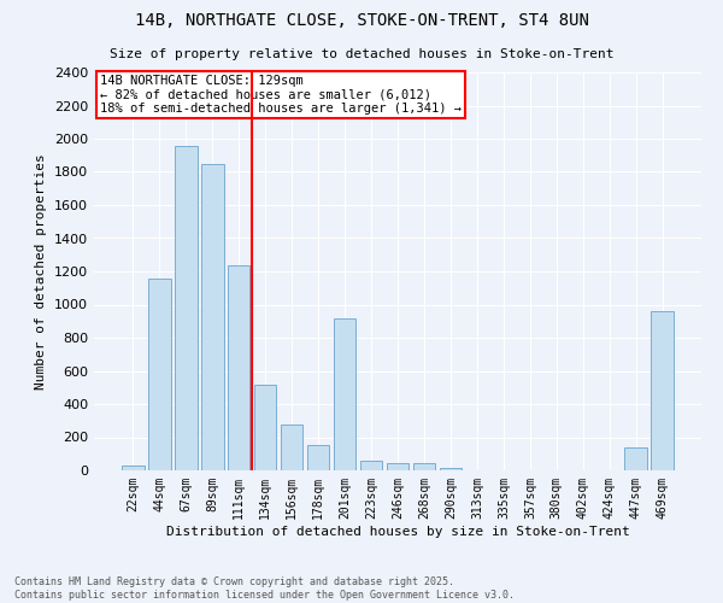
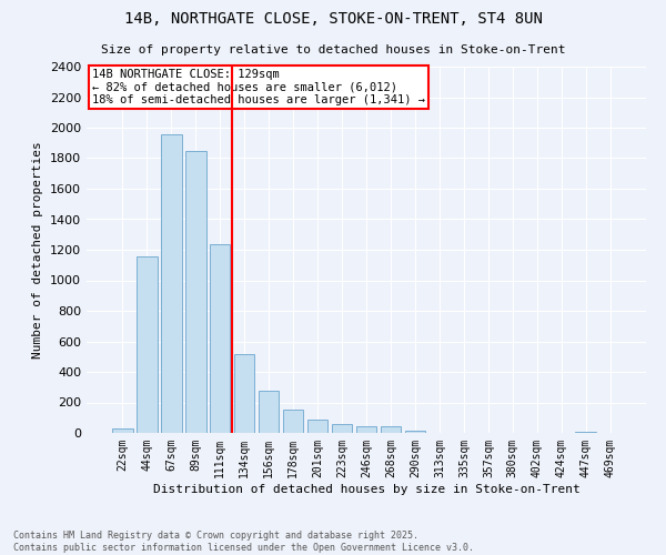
201sqm: 920 -> 90
447sqm: 140 -> 10
469sqm: 960 -> 0
